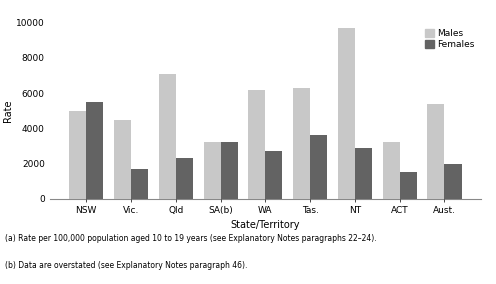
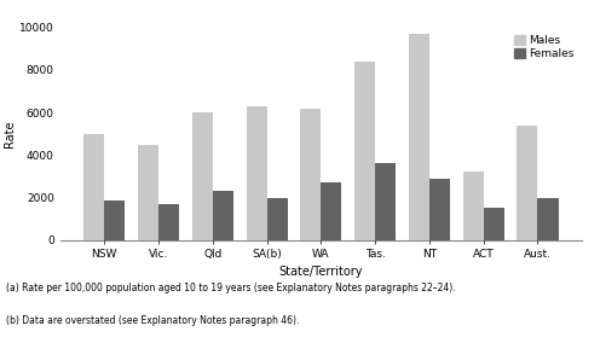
Females/NSW: 5500 -> 1800
Males/Qld: 7100 -> 6000
Males/SA(b): 3200 -> 6300
Females/SA(b): 3200 -> 2000
Males/Tas.: 6300 -> 8400
